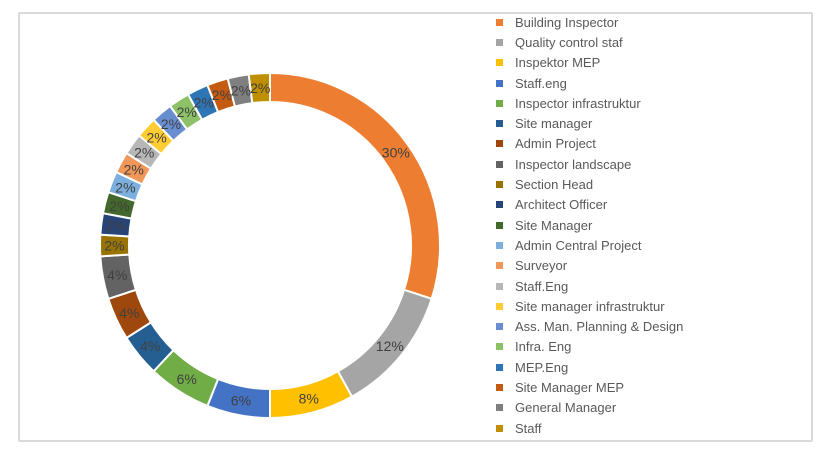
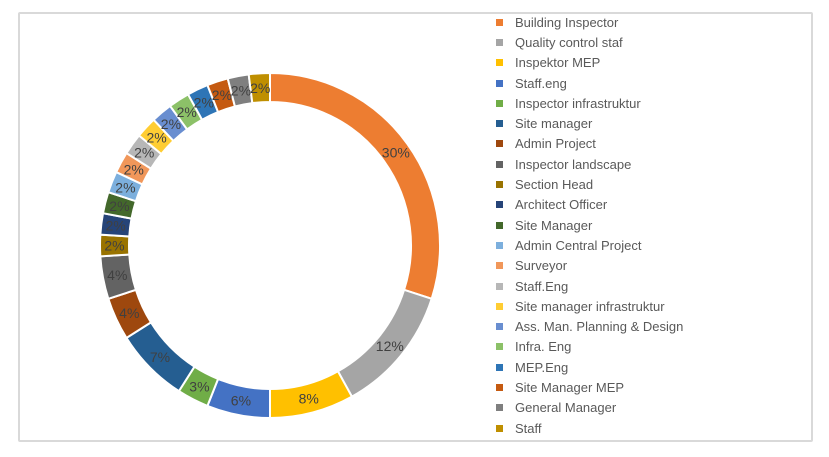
Inspector infrastruktur: 6% -> 3%
Site manager: 4% -> 7%
